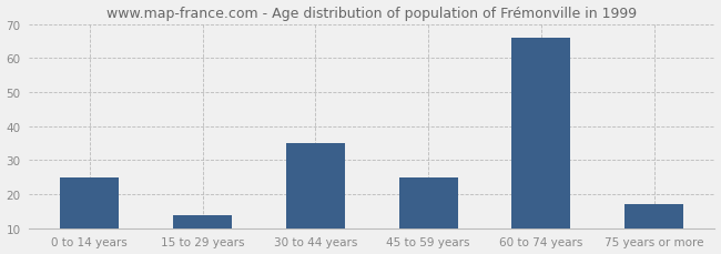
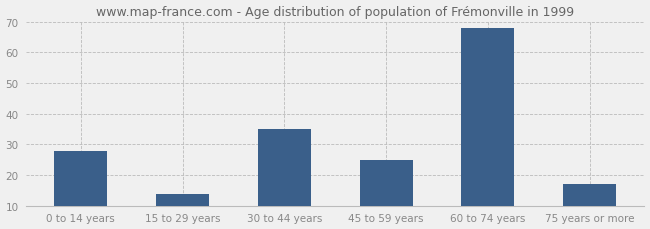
0 to 14 years: 25 -> 28
60 to 74 years: 66 -> 68
